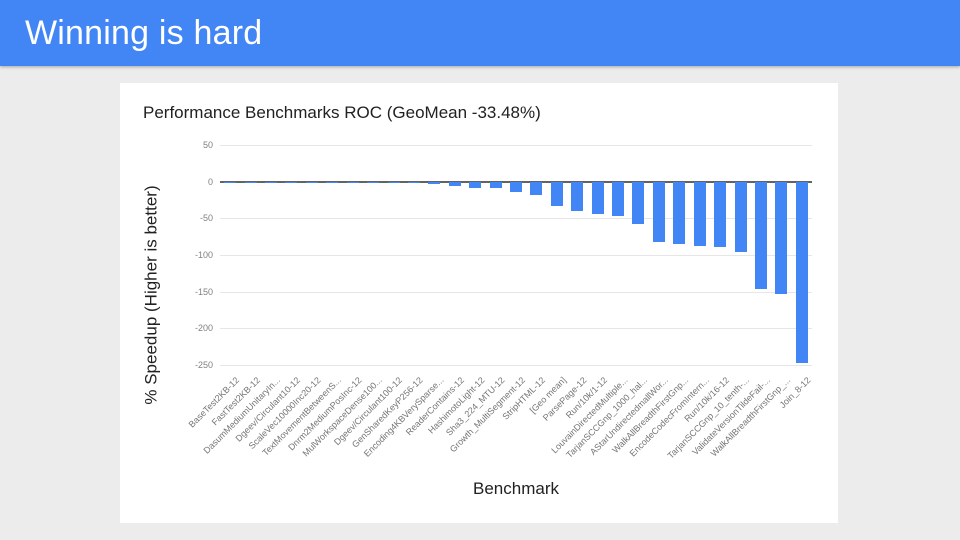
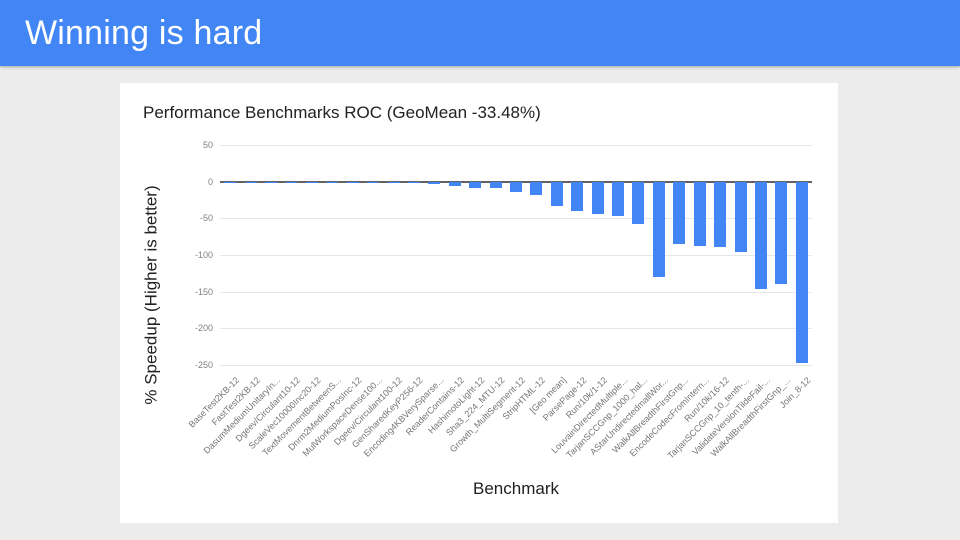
AStarUndirectedmallWor...: -80 -> -130
WalkAllBreadthFirstGnp_...: -150 -> -140
